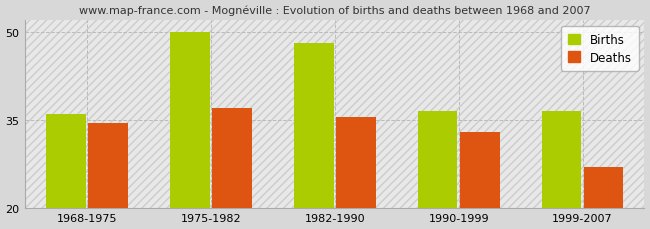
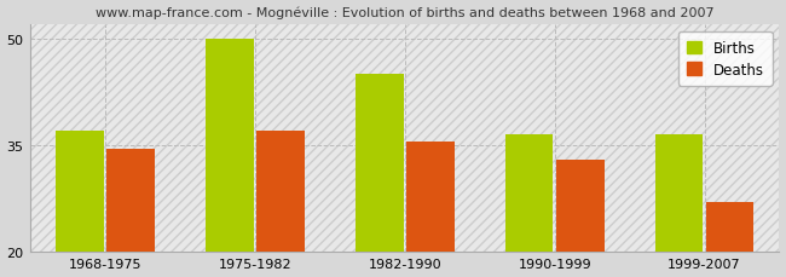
Births/1968-1975: 36.0 -> 37.0
Births/1982-1990: 48.0 -> 45.0
